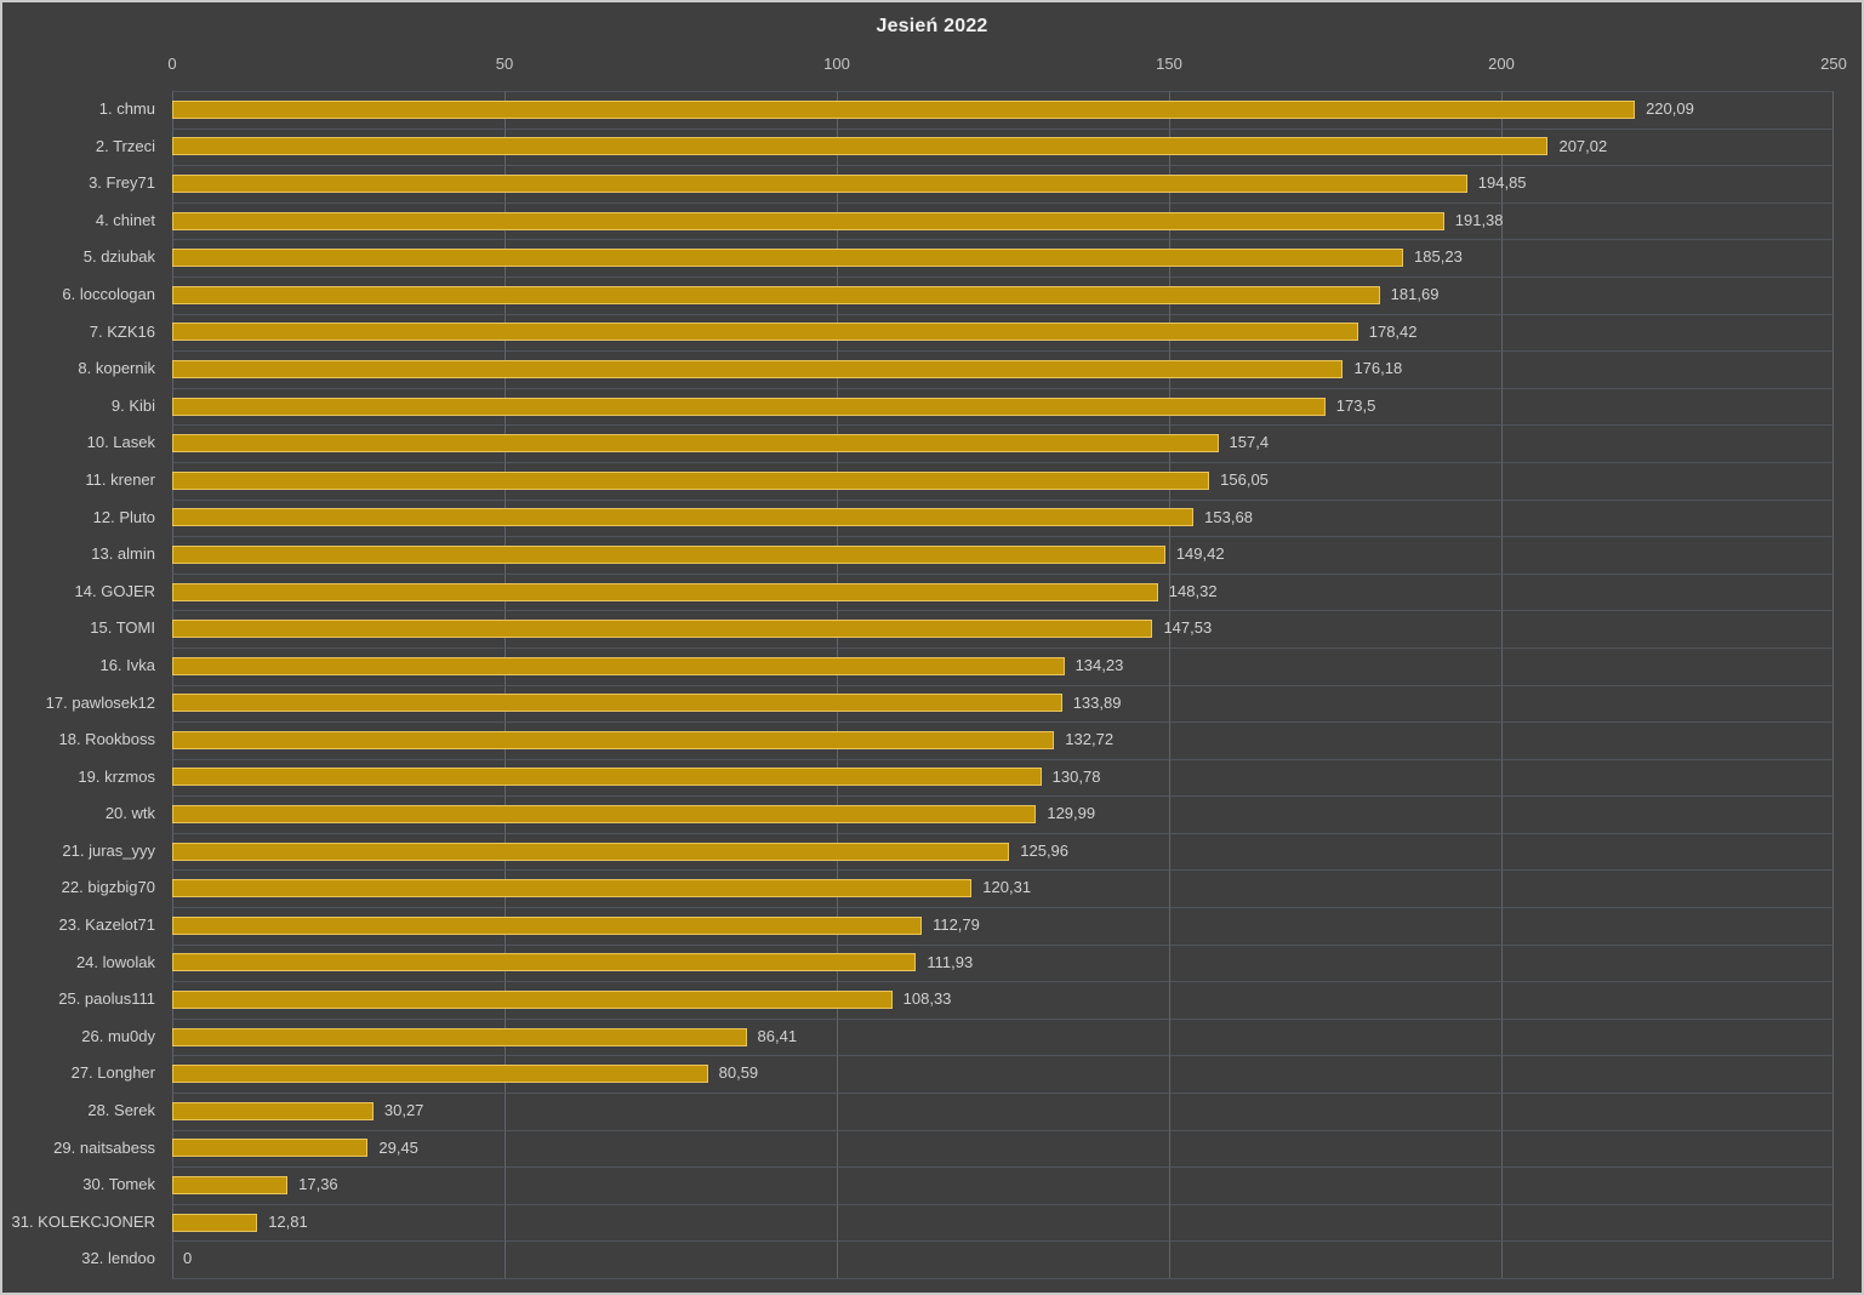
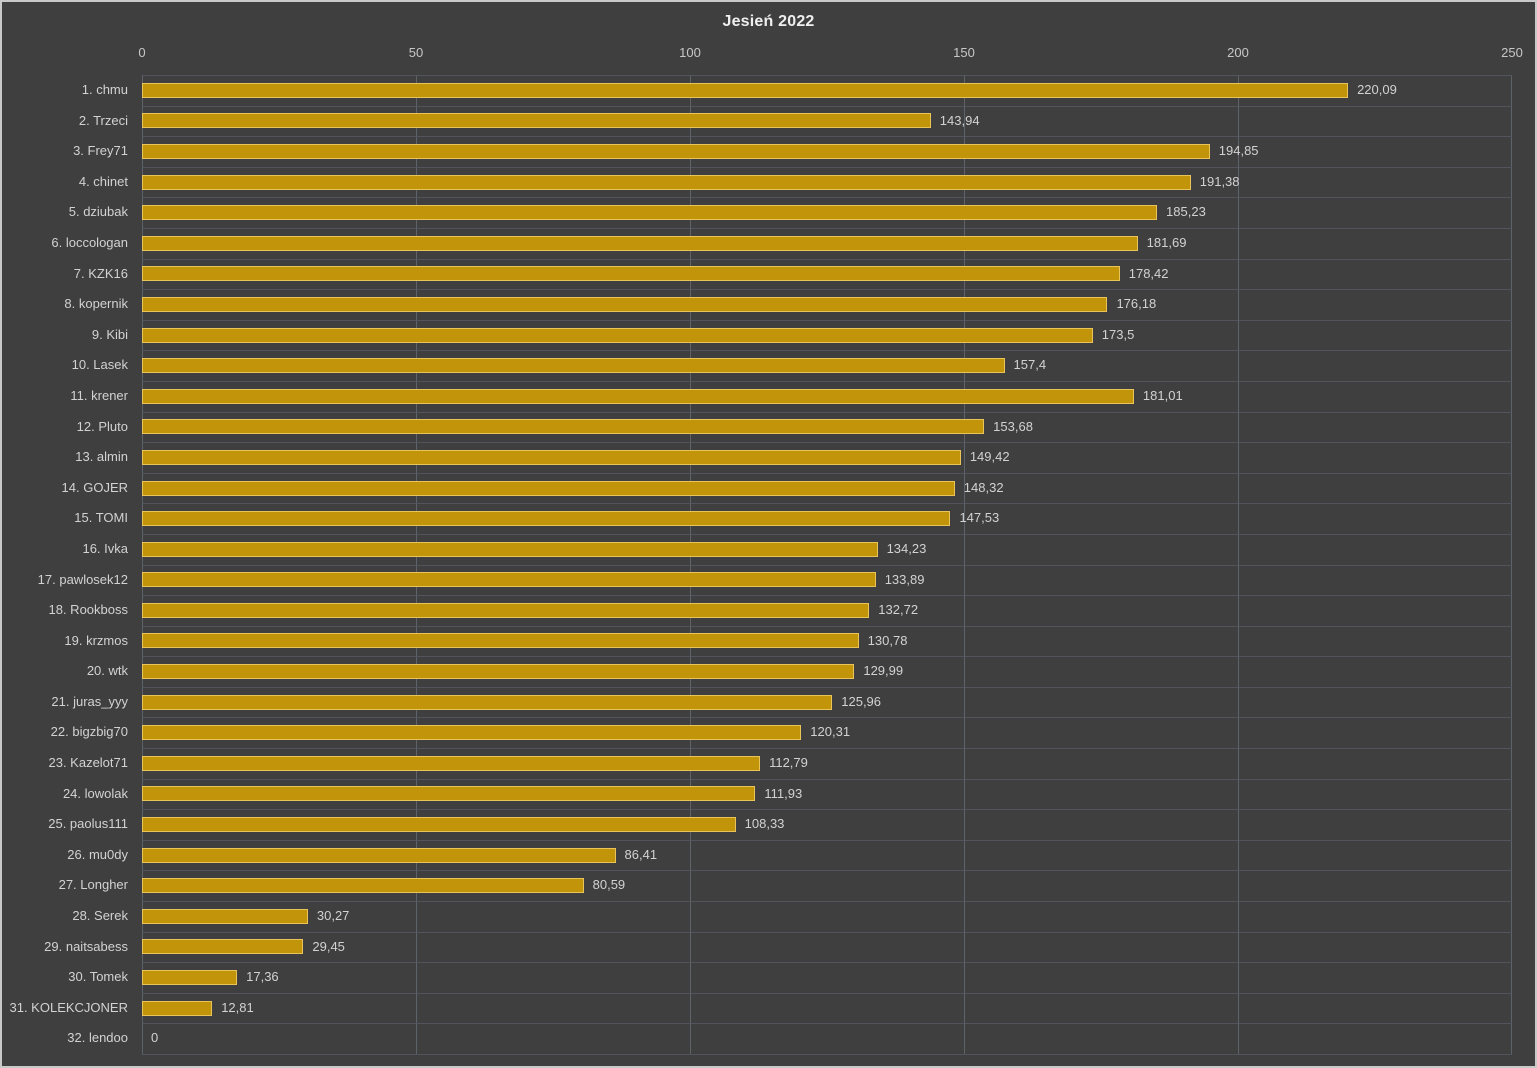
2. Trzeci: 207,02 -> 143,94
11. krener: 156,05 -> 181,01
